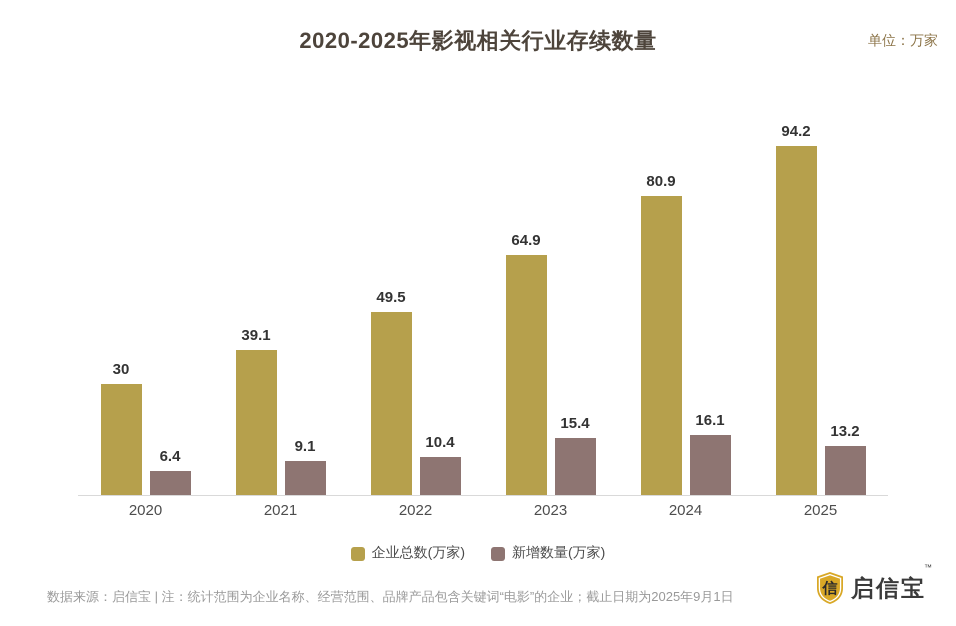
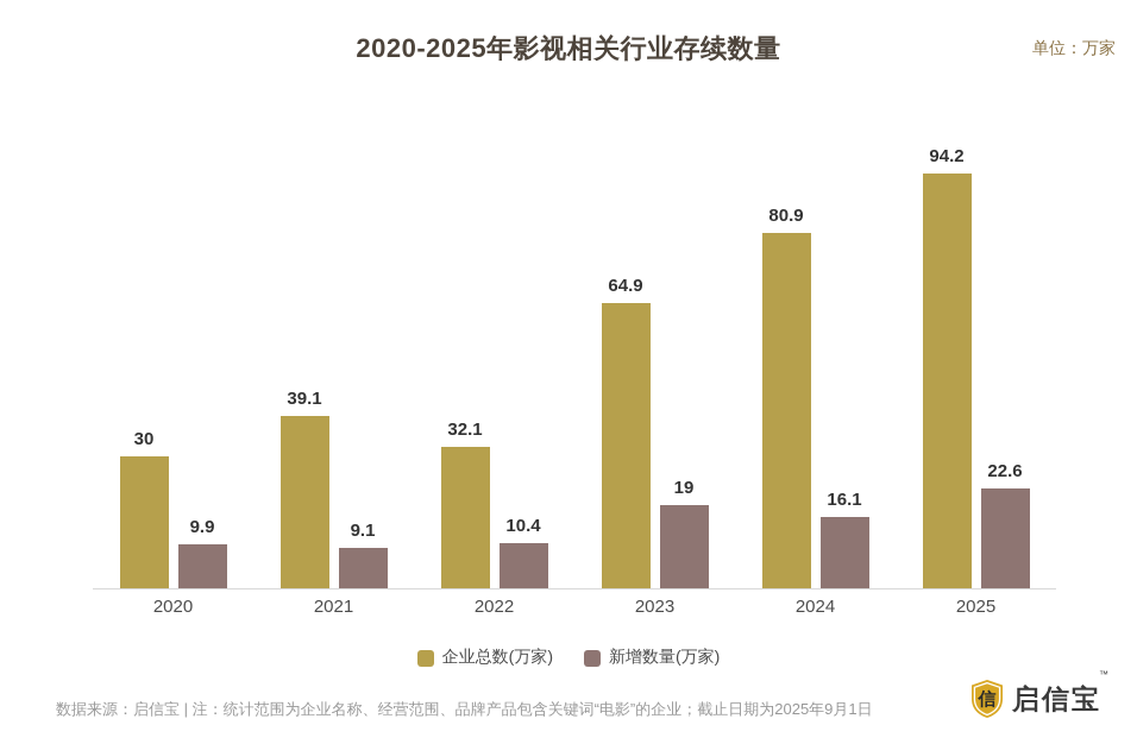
新增数量(万家)/2020: 6.4 -> 9.9
企业总数(万家)/2022: 49.5 -> 32.1
新增数量(万家)/2023: 15.4 -> 19
新增数量(万家)/2025: 13.2 -> 22.6
